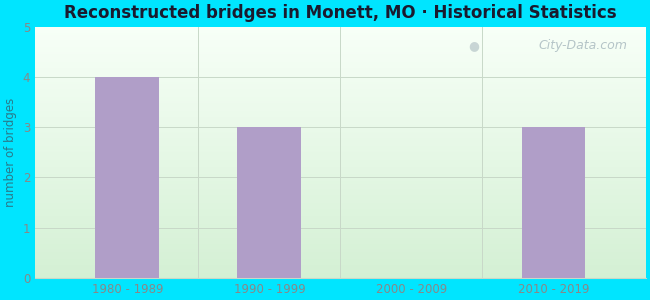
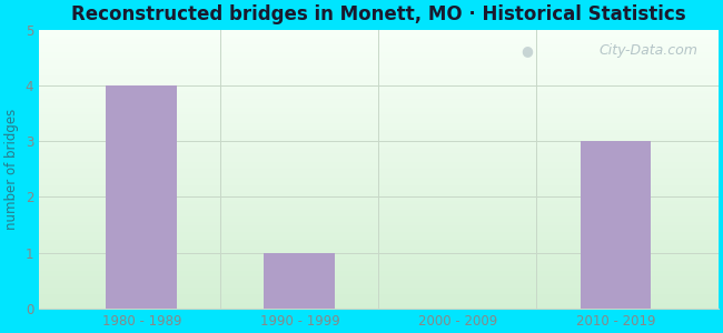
1990 - 1999: 3 -> 1
